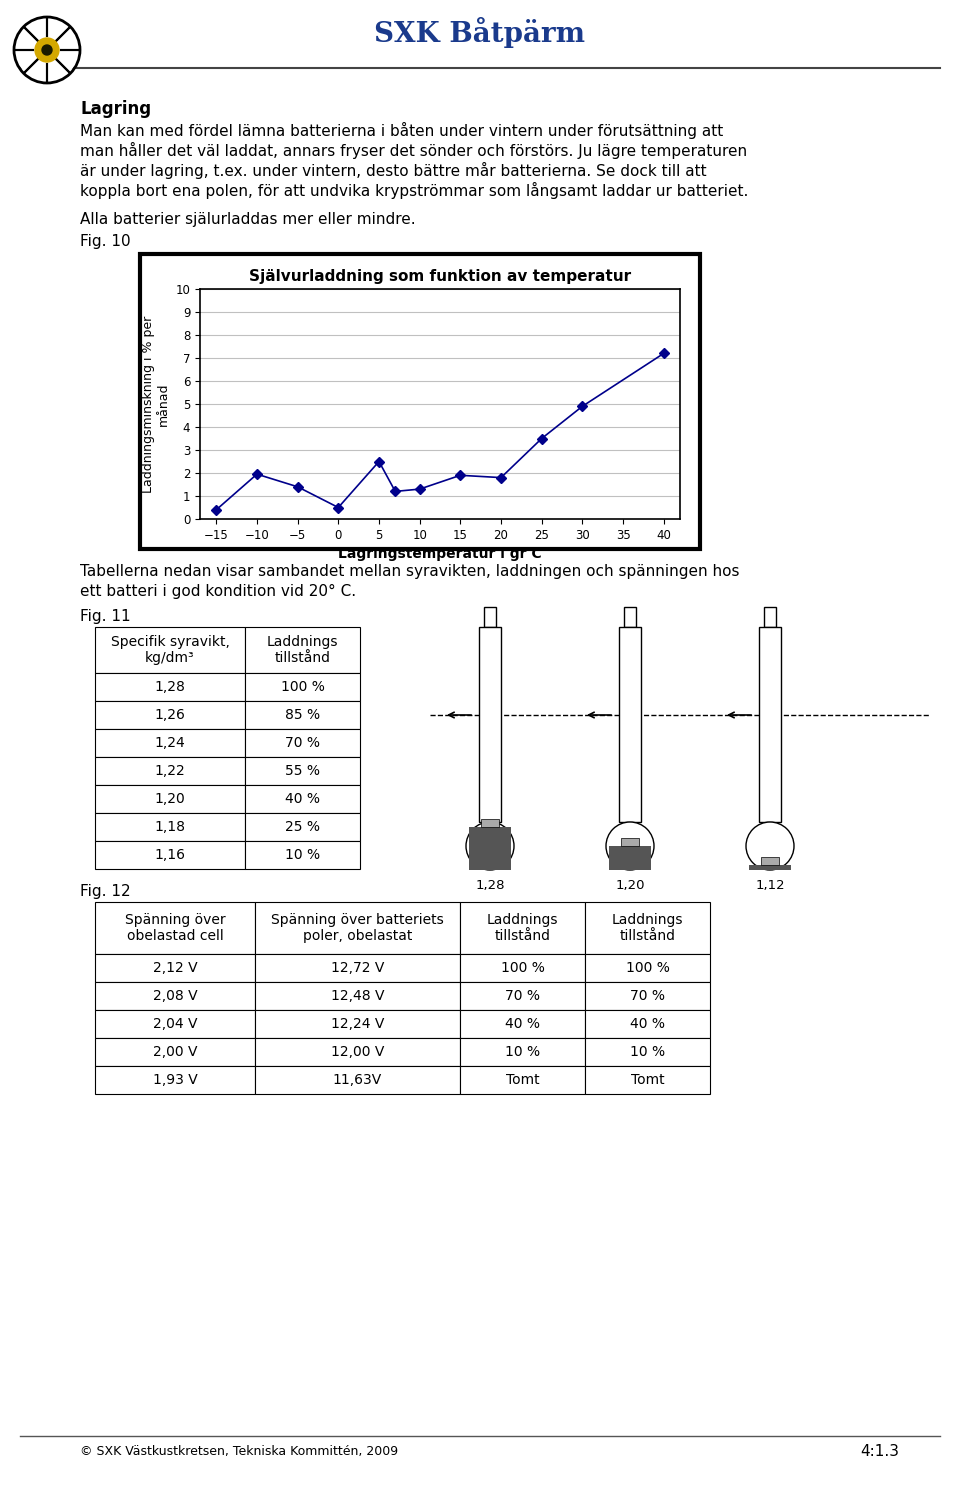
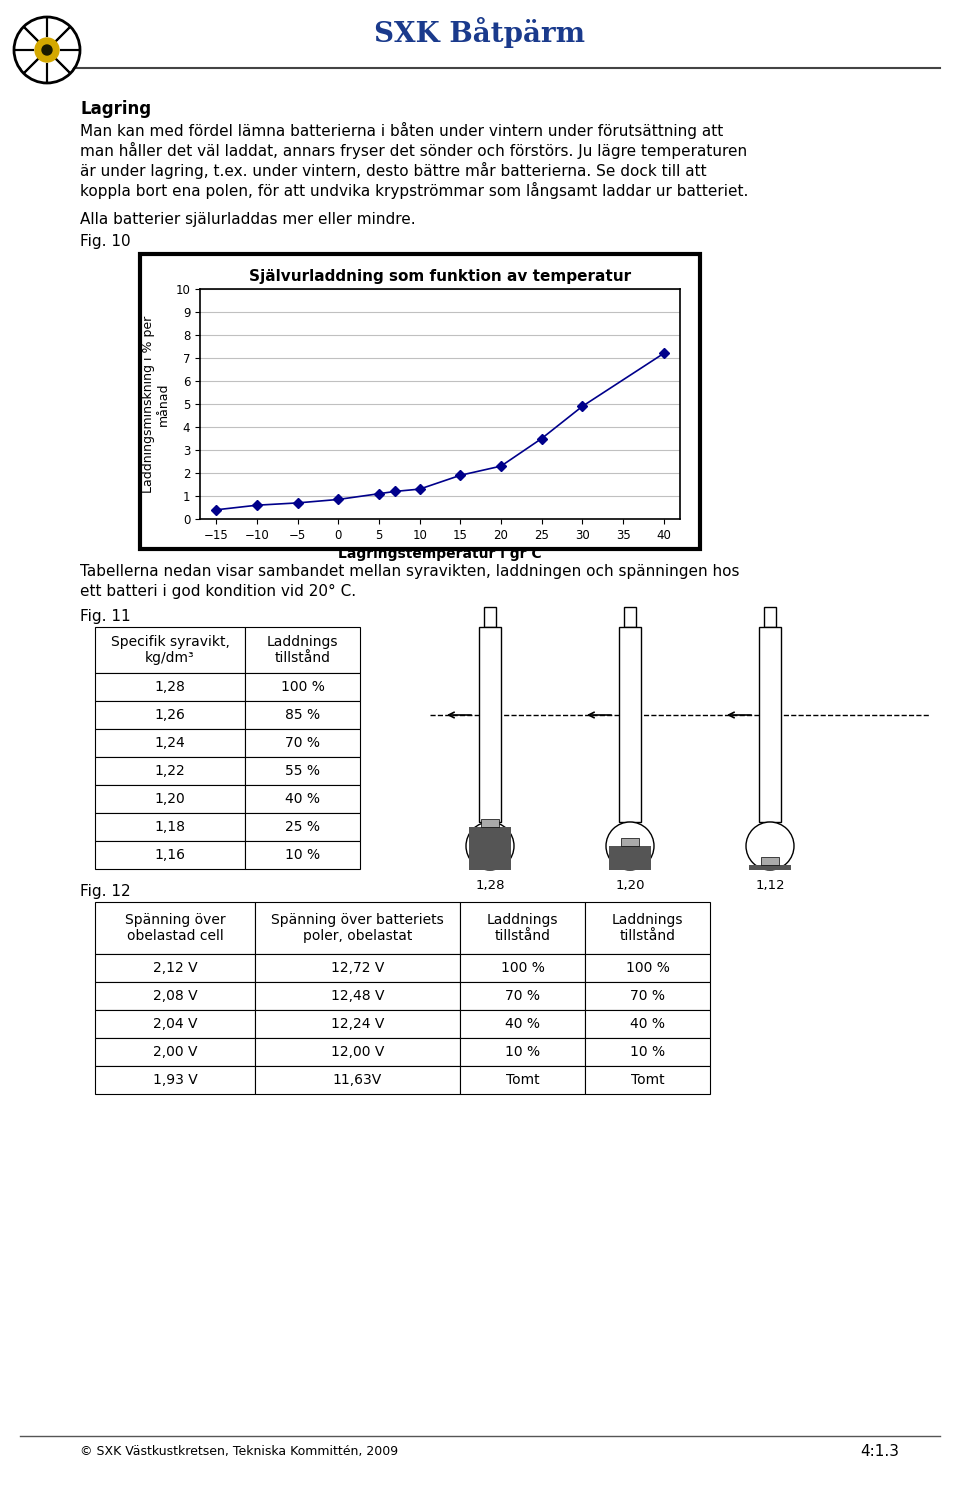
−10: 1.95 -> 0.60
−5: 1.40 -> 0.70
0: 0.50 -> 0.85
5: 2.50 -> 1.10
20: 1.80 -> 2.30
